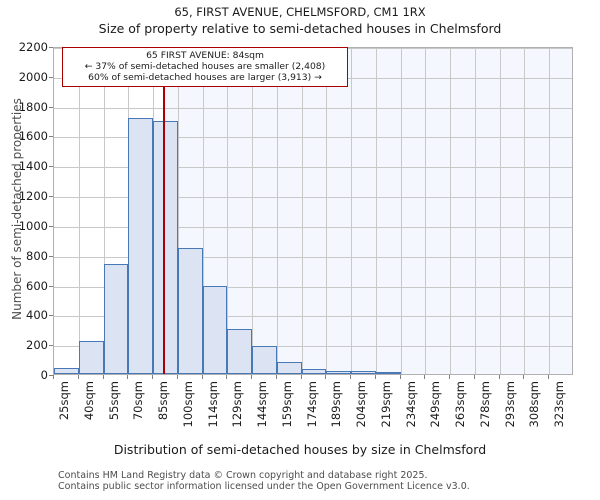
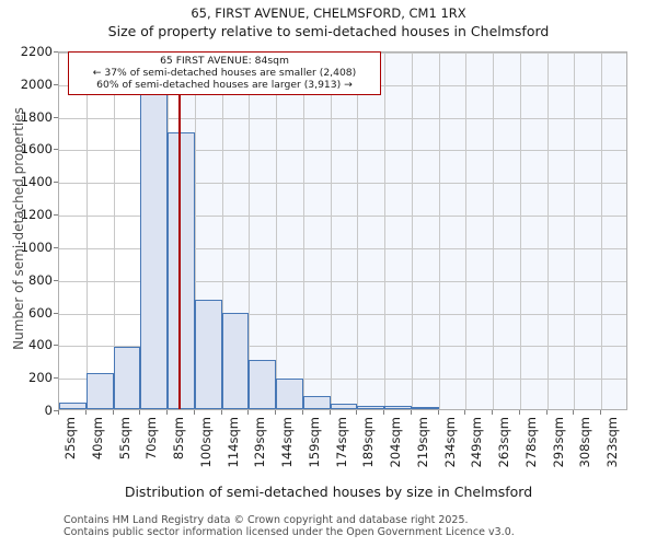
55sqm: 740 -> 380
70sqm: 1720 -> 1960
100sqm: 840 -> 670
